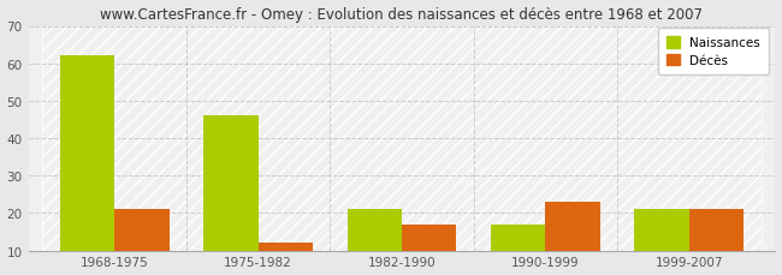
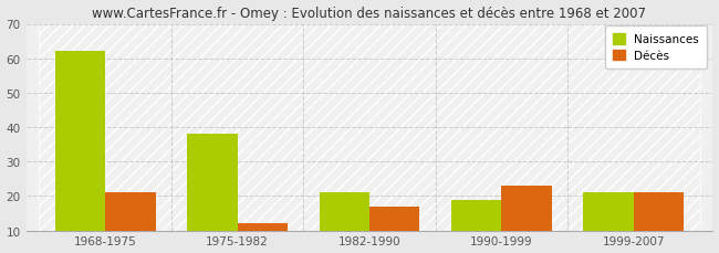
Naissances/1975-1982: 46 -> 38
Naissances/1990-1999: 17 -> 19
